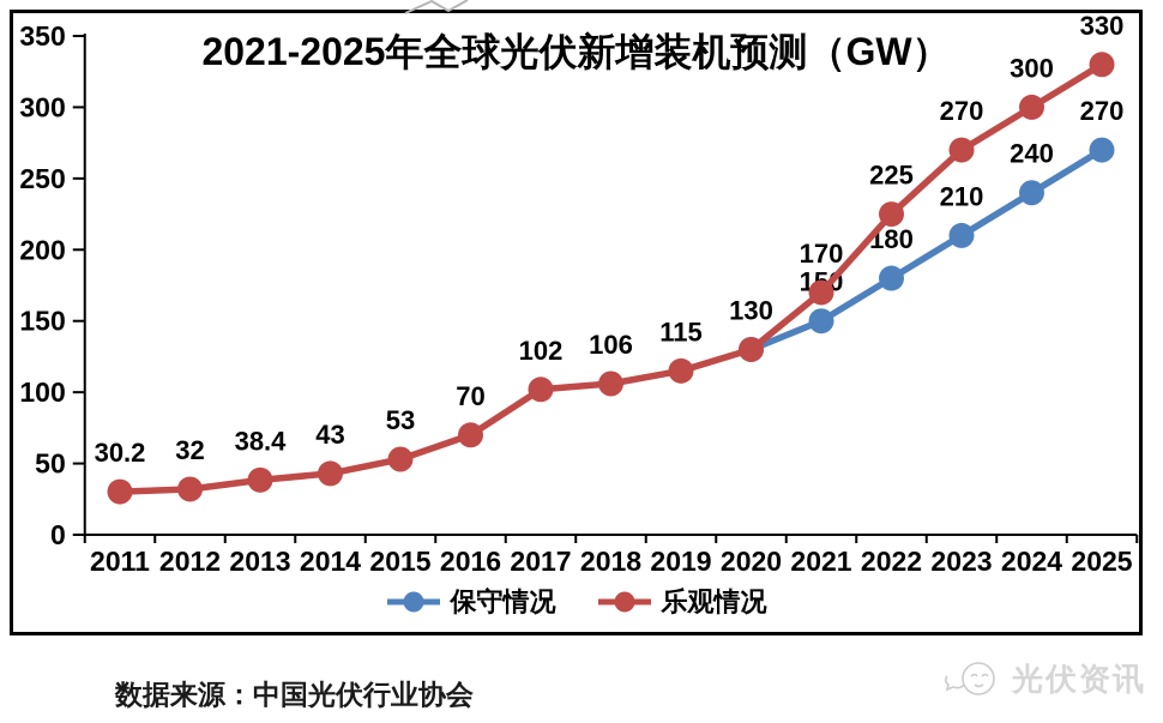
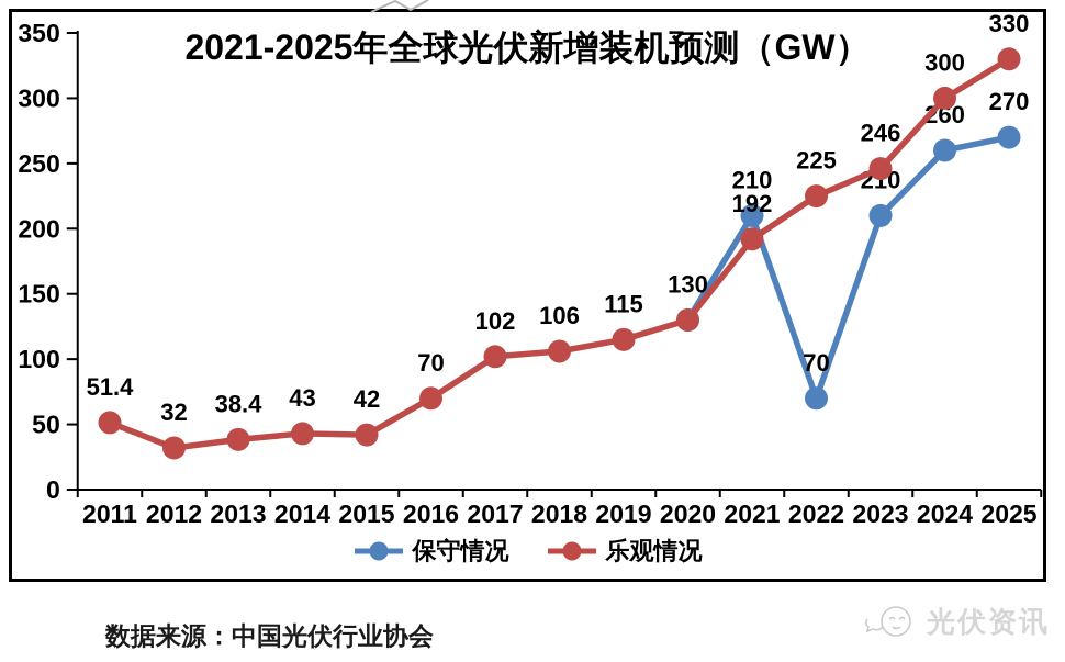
乐观情况/2011: 30.2 -> 51.4
乐观情况/2015: 53 -> 42
保守情况/2021: 150 -> 210
乐观情况/2021: 170 -> 192
保守情况/2022: 180 -> 70
乐观情况/2023: 270 -> 246
保守情况/2024: 240 -> 260
